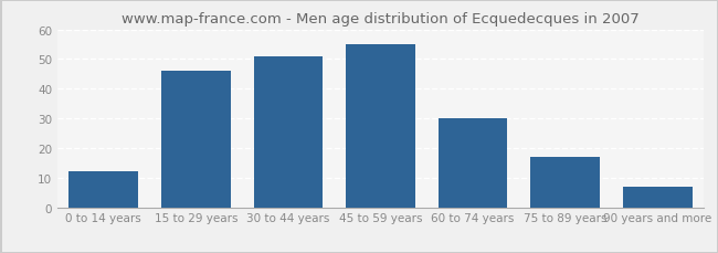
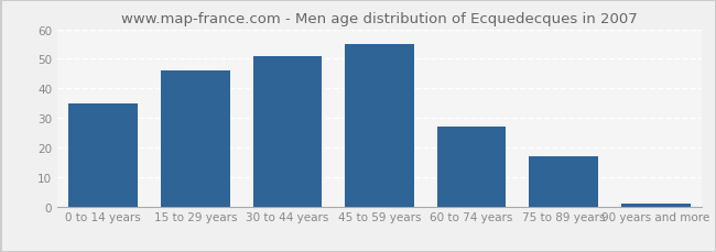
0 to 14 years: 12 -> 35
60 to 74 years: 30 -> 27
90 years and more: 7 -> 1
